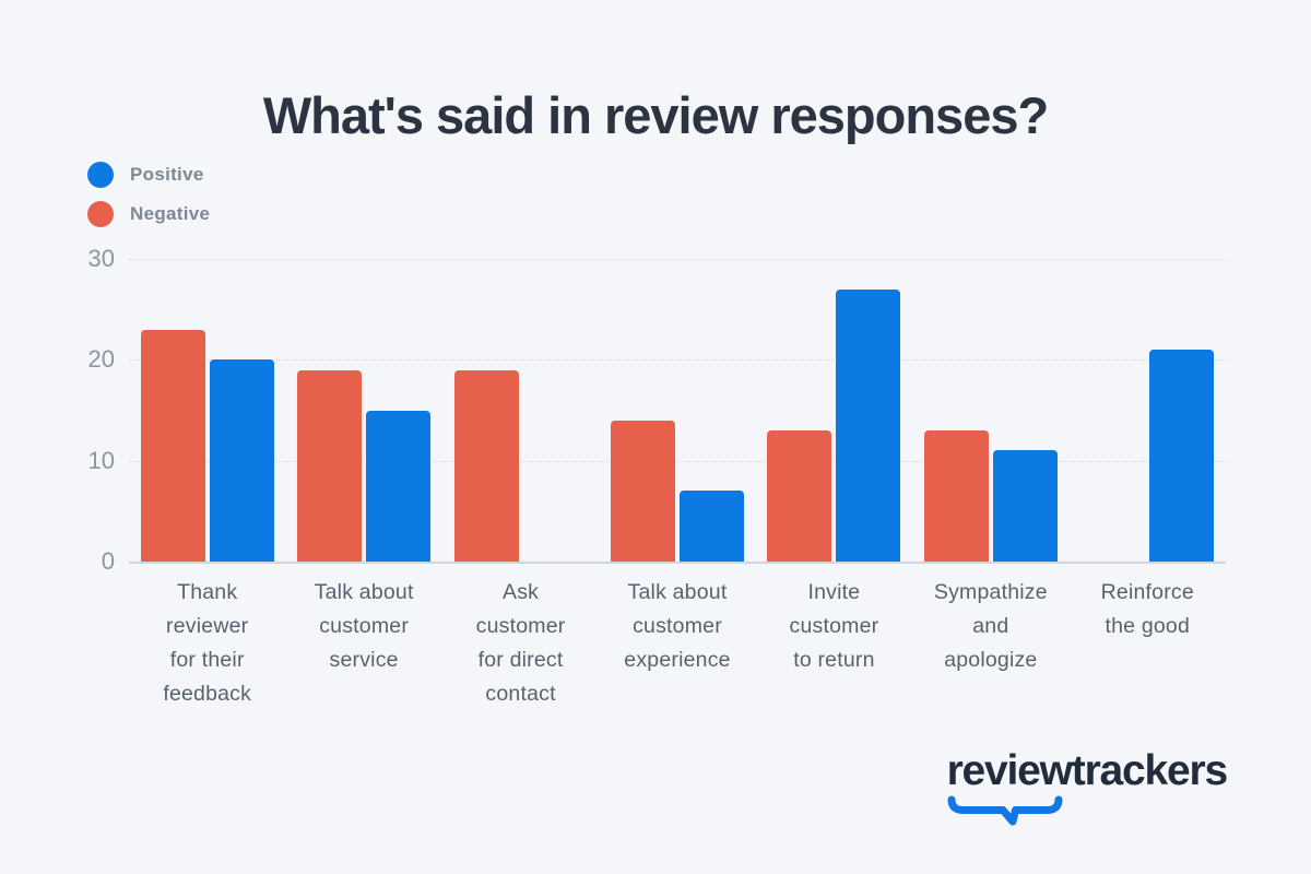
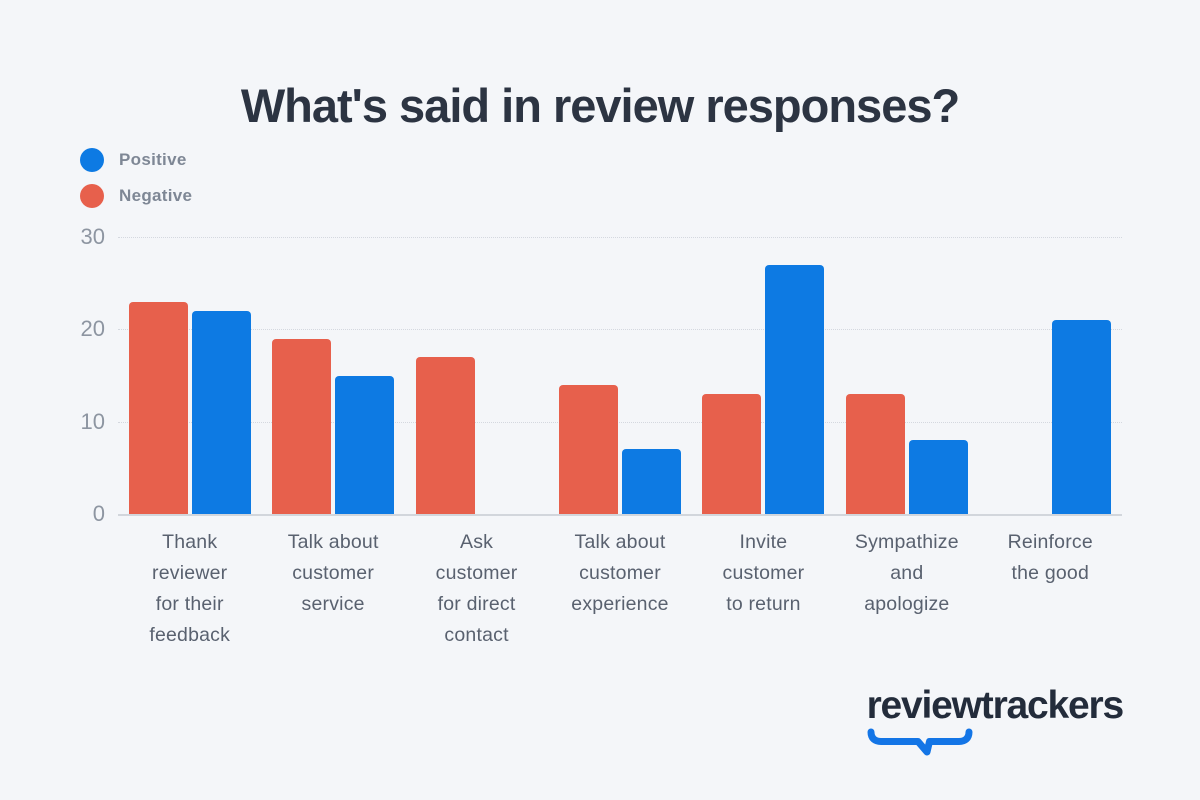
Positive/Thank reviewer for their feedback: 20 -> 22
Negative/Ask customer for direct contact: 19 -> 17
Positive/Sympathize and apologize: 11 -> 8
